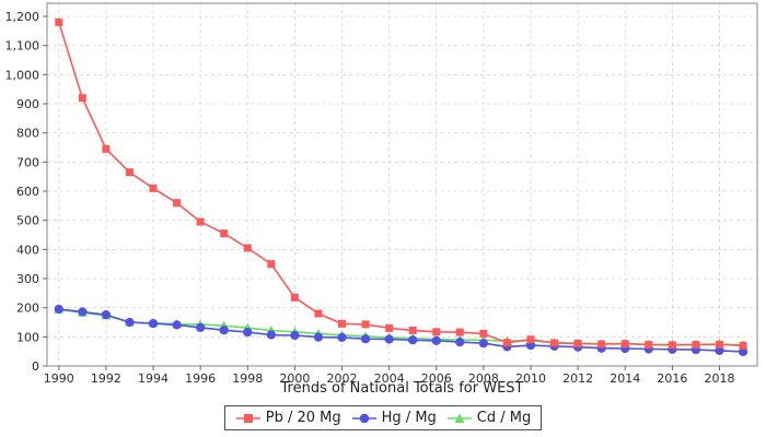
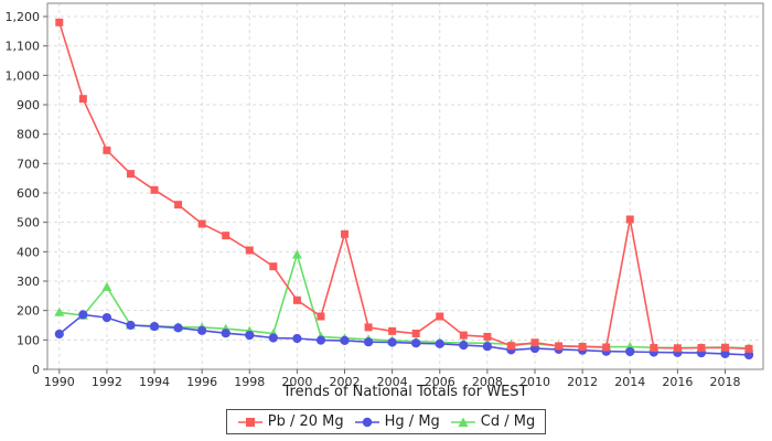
Hg / Mg/1990: 200 -> 120
Cd / Mg/1992: 170 -> 280
Cd / Mg/2000: 120 -> 390
Pb / 20 Mg/2002: 140 -> 460
Pb / 20 Mg/2006: 120 -> 180
Pb / 20 Mg/2014: 80 -> 510
